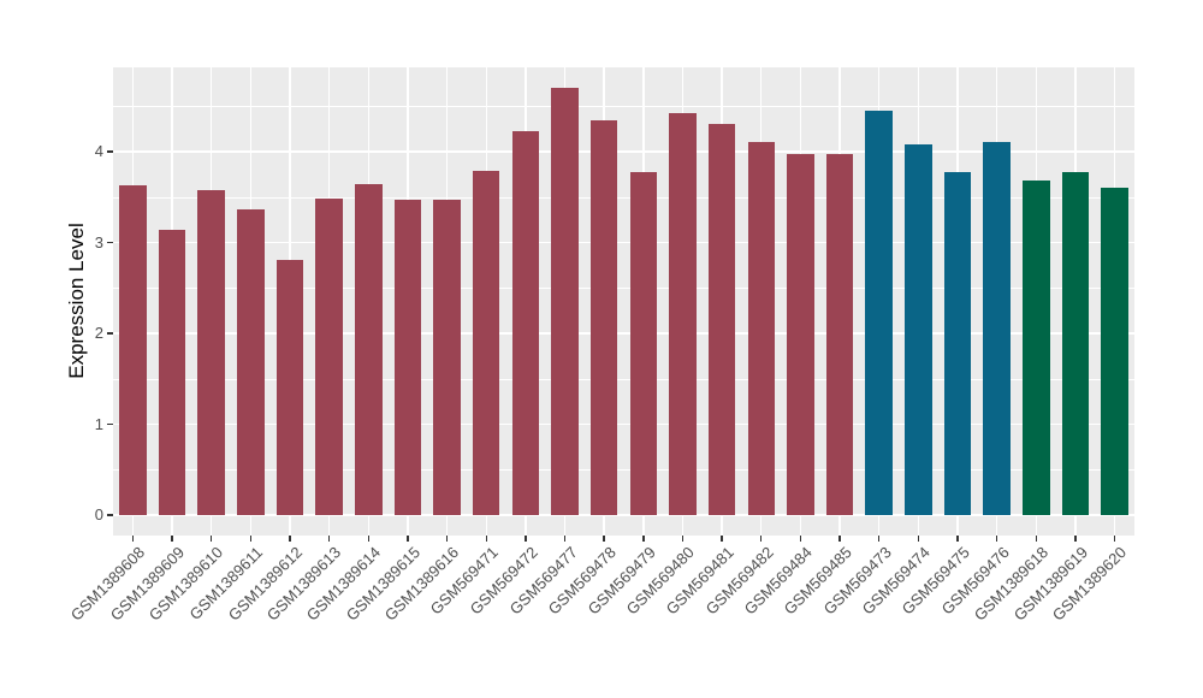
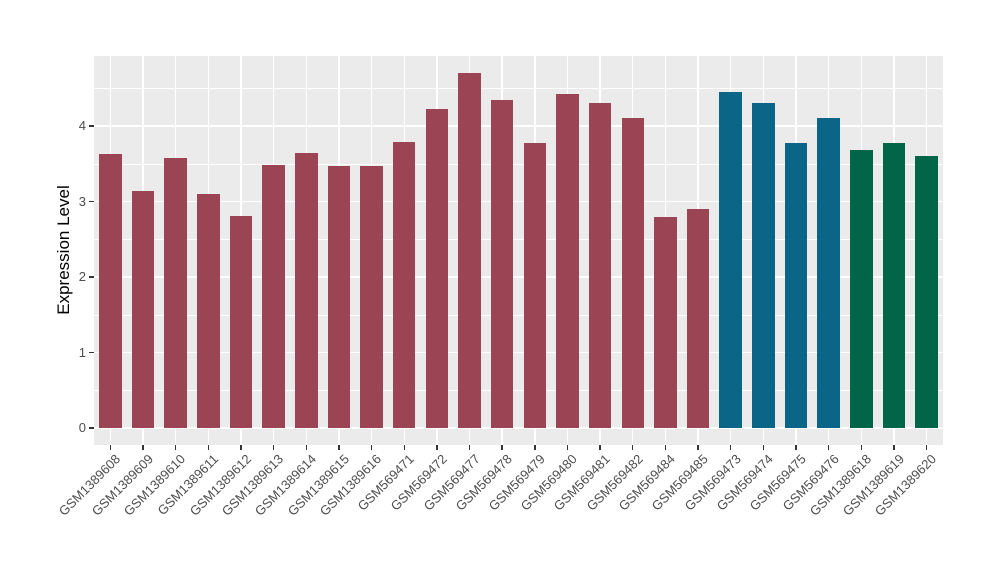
GSM1389611: 3.4 -> 3.1
GSM569484: 4.0 -> 2.8
GSM569485: 4.0 -> 2.9
GSM569474: 4.1 -> 4.3
